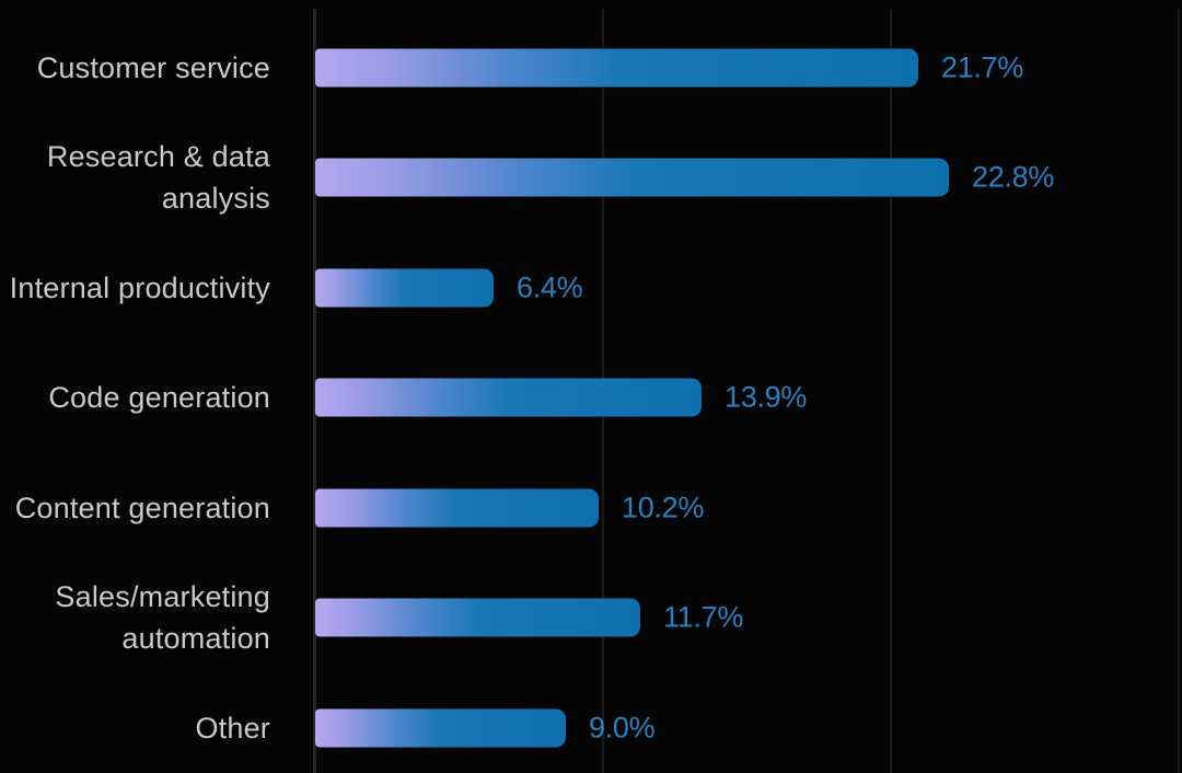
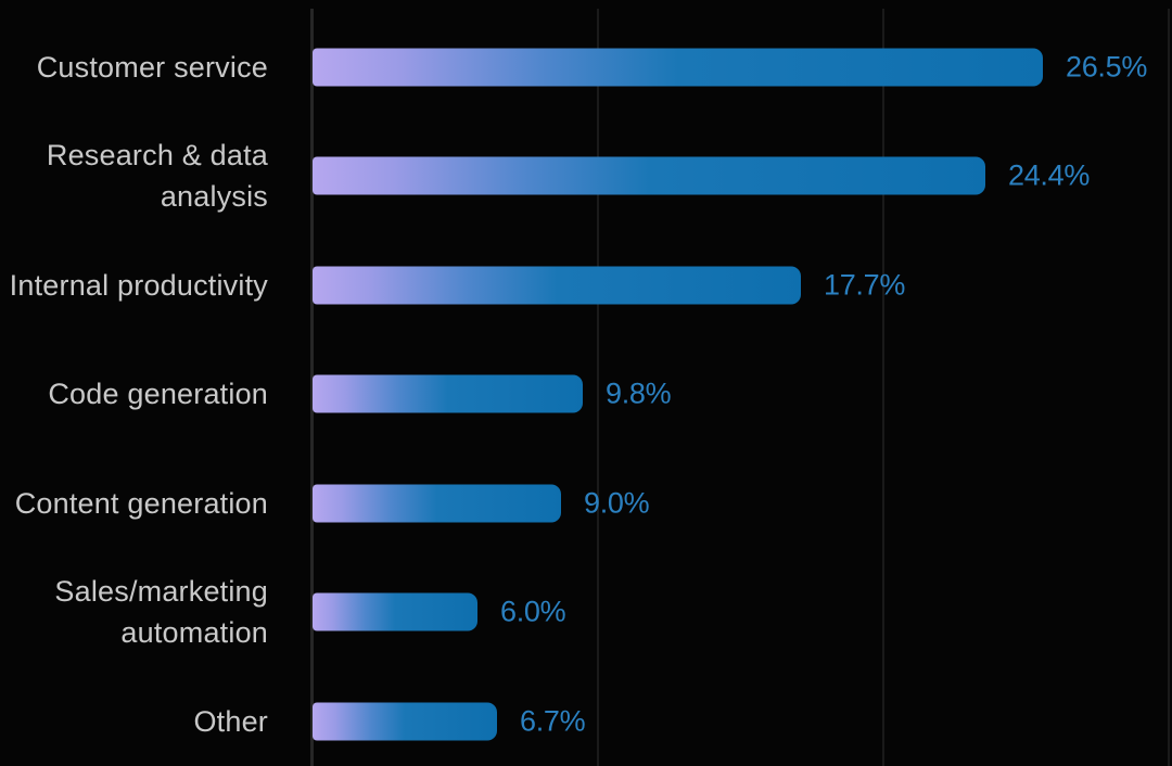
Customer service: 21.7% -> 26.5%
Research & data analysis: 22.8% -> 24.4%
Internal productivity: 6.4% -> 17.7%
Code generation: 13.9% -> 9.8%
Content generation: 10.2% -> 9.0%
Sales/marketing automation: 11.7% -> 6.0%
Other: 9.0% -> 6.7%
